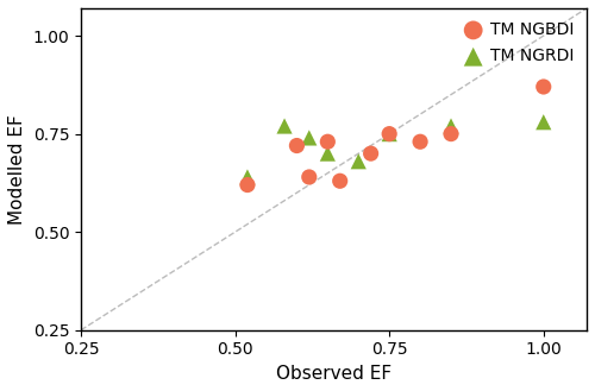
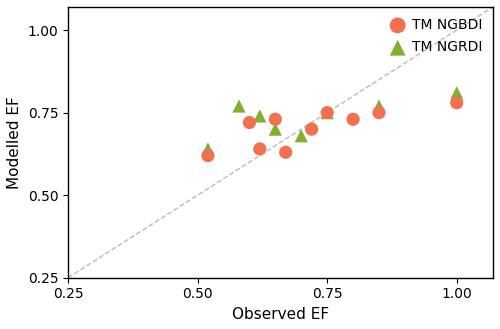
TM NGBDI/1.00: 0.87 -> 0.78
TM NGRDI/1.00: 0.78 -> 0.81
